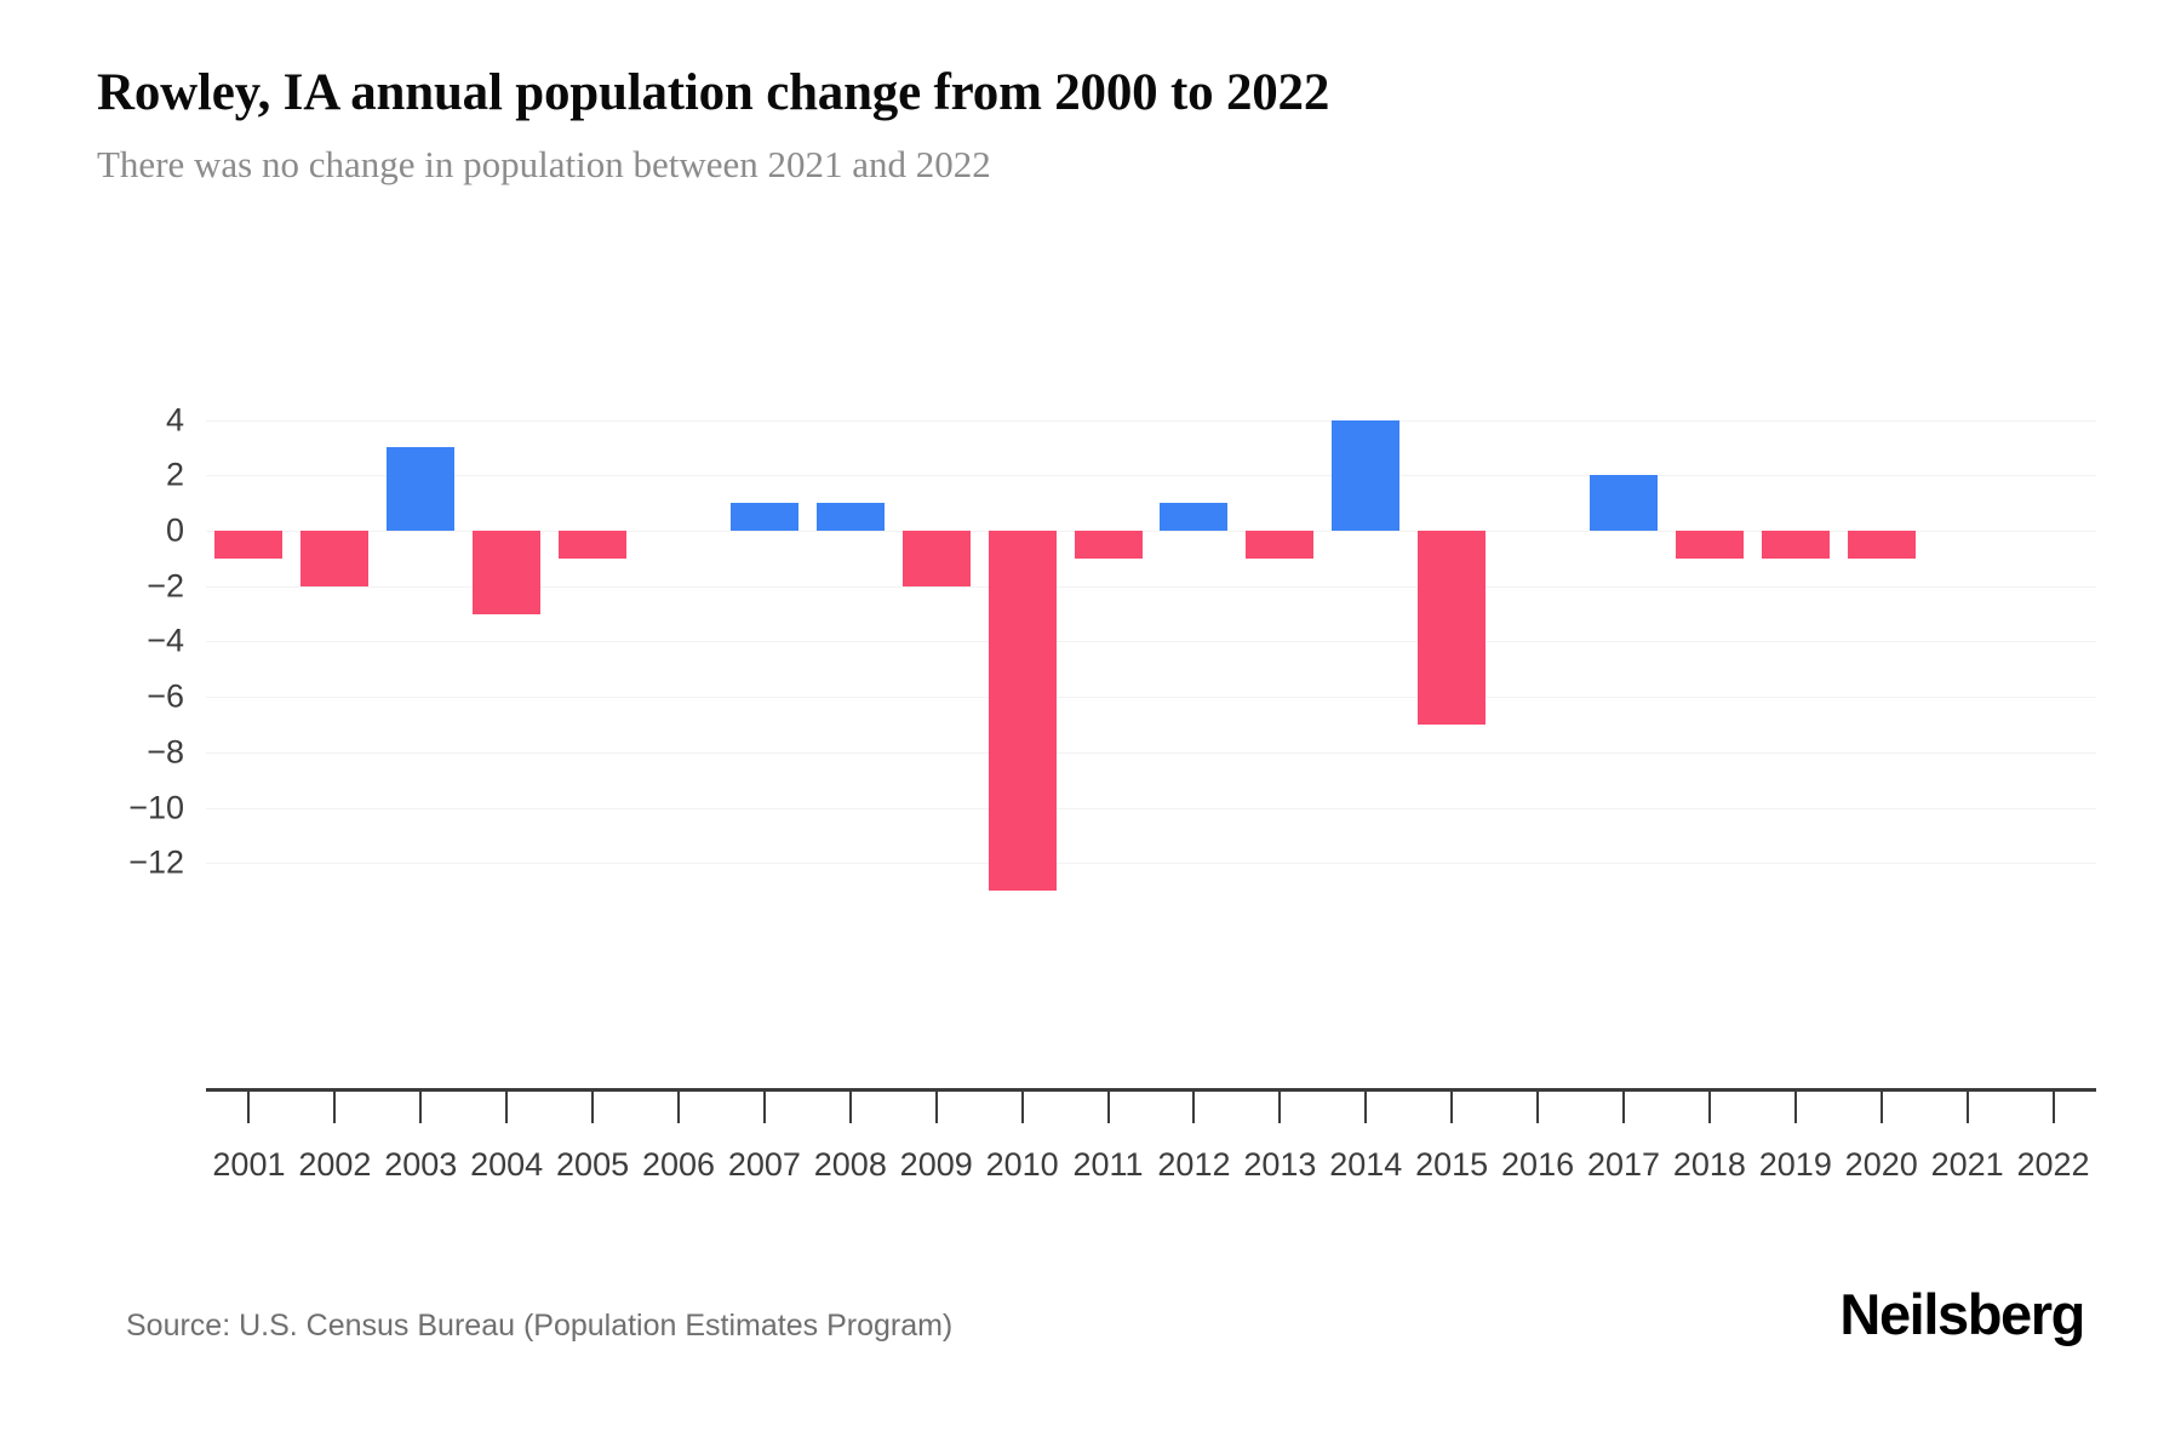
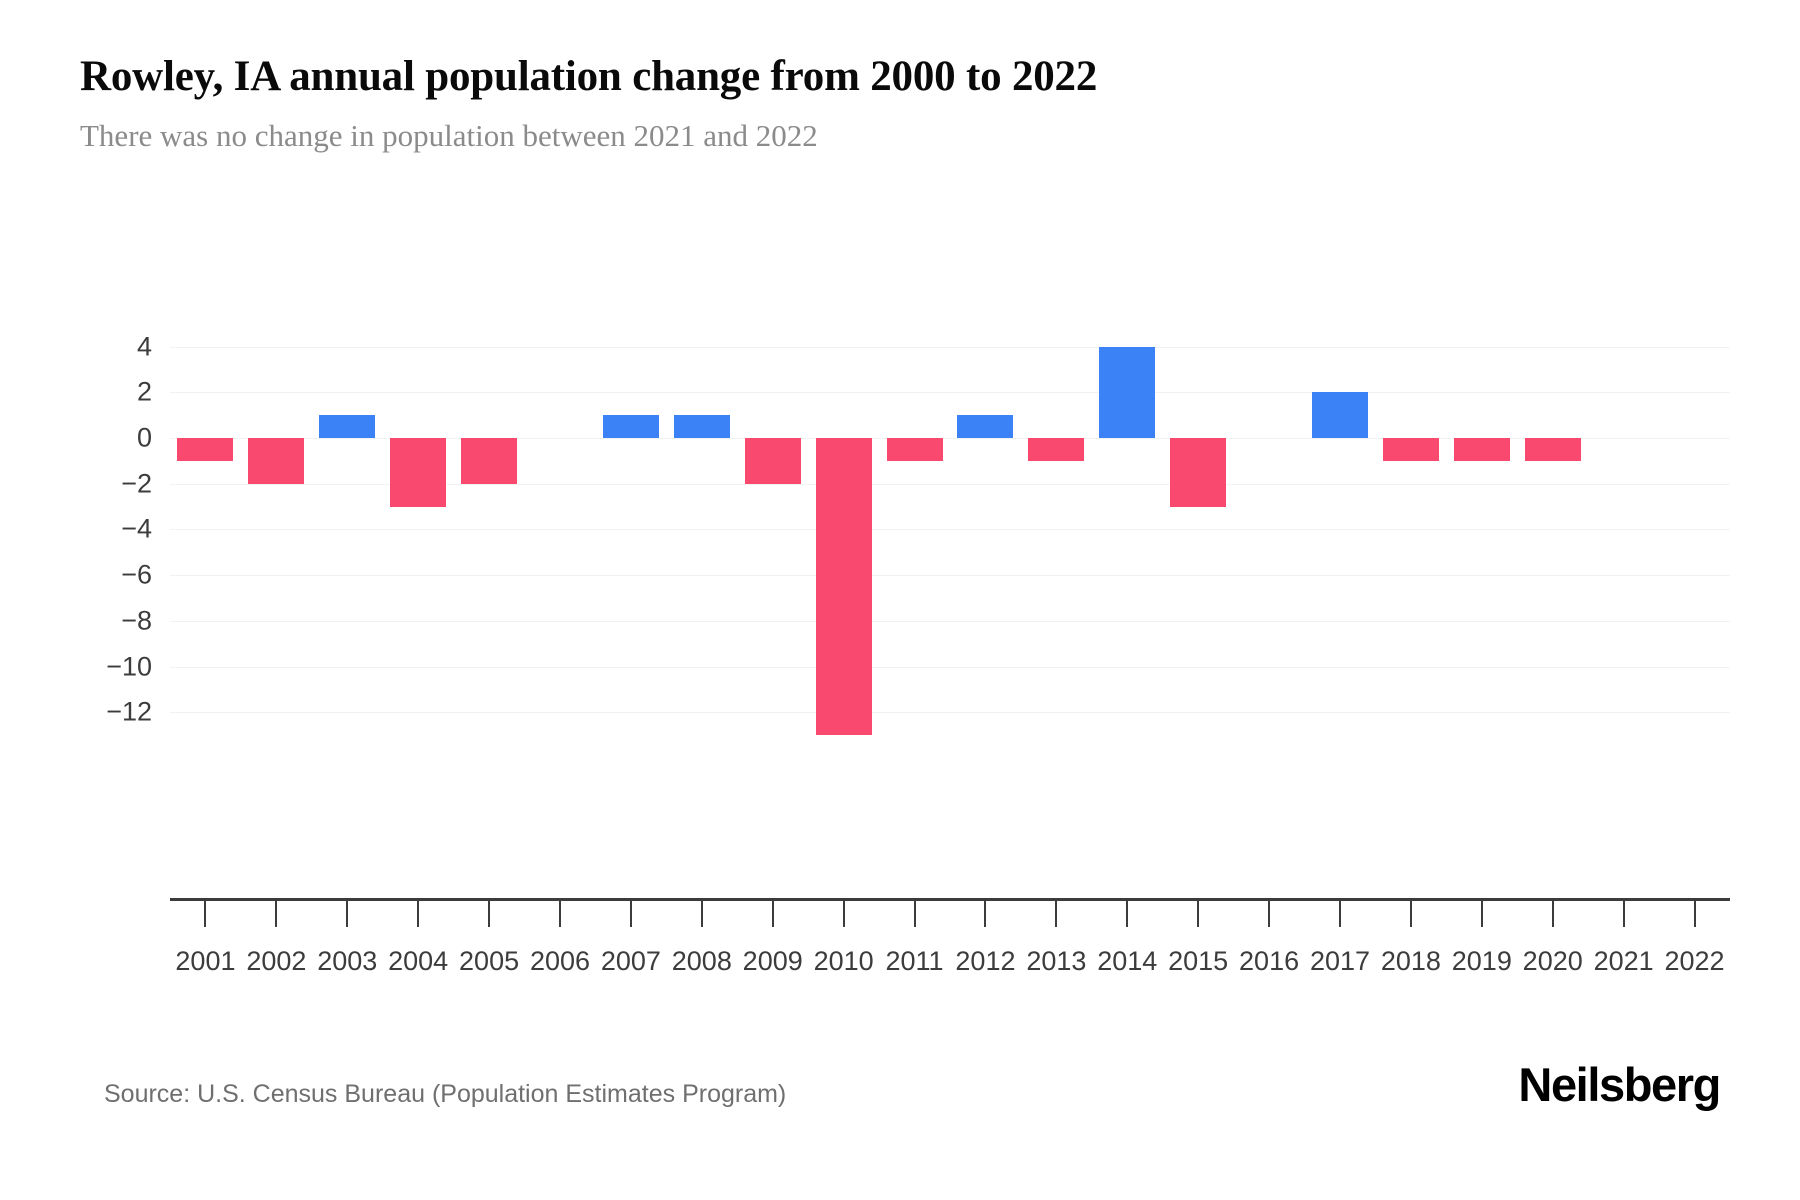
2003: 3 -> 1
2005: -1 -> -2
2015: -7 -> -3
